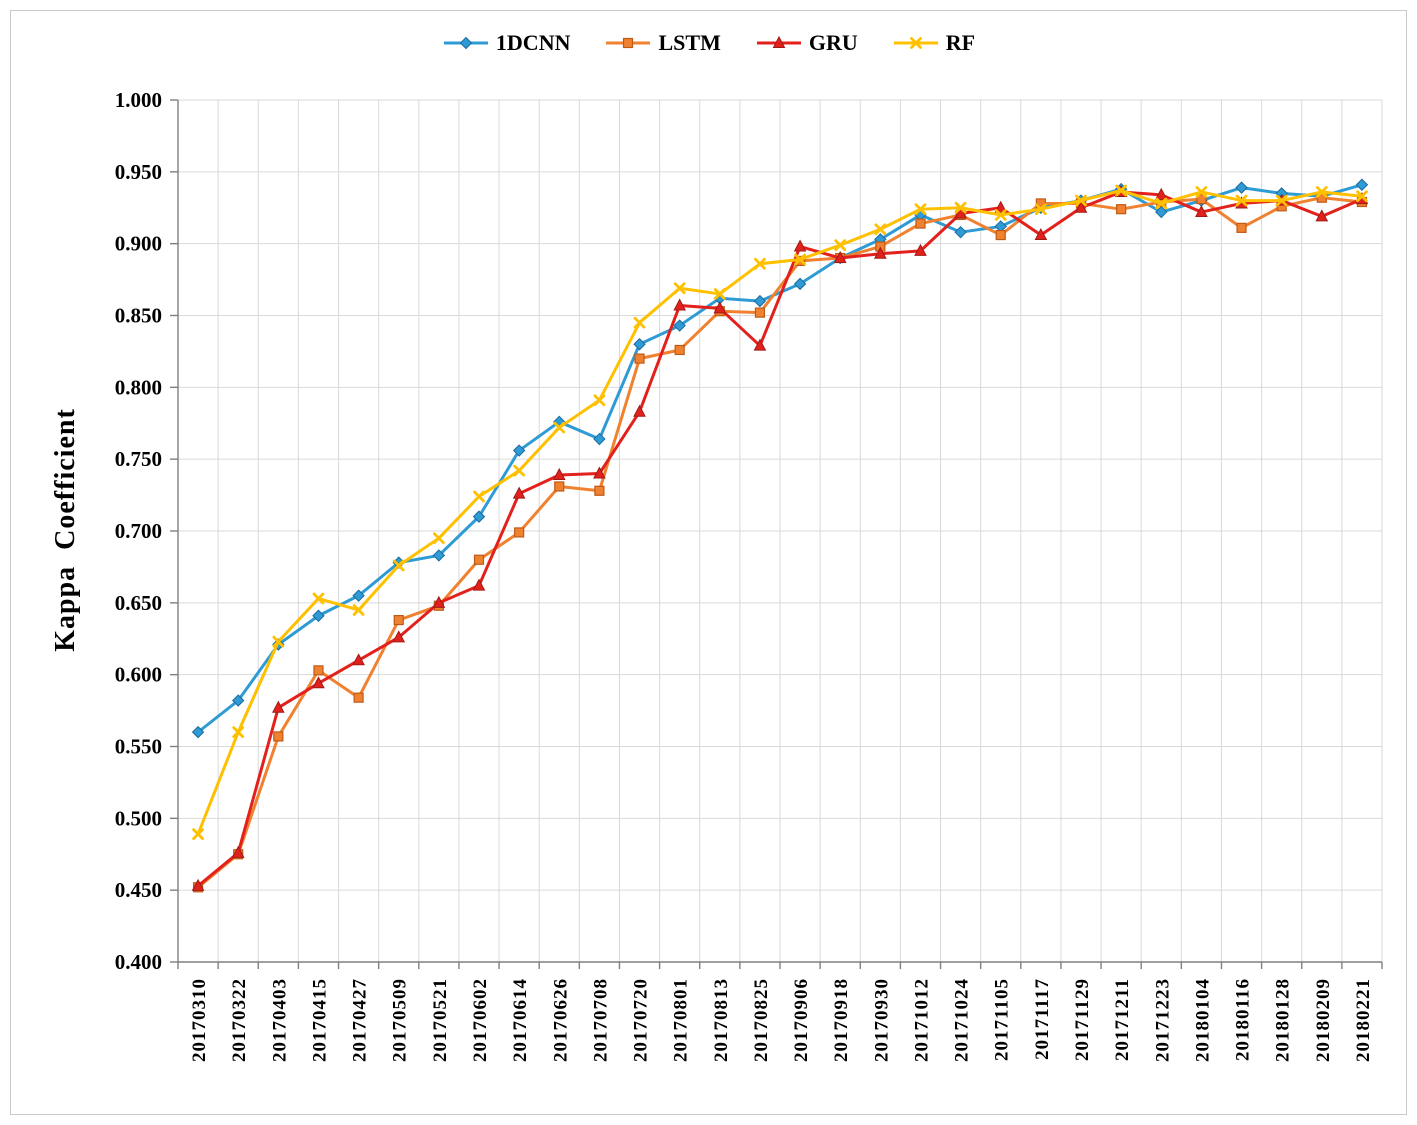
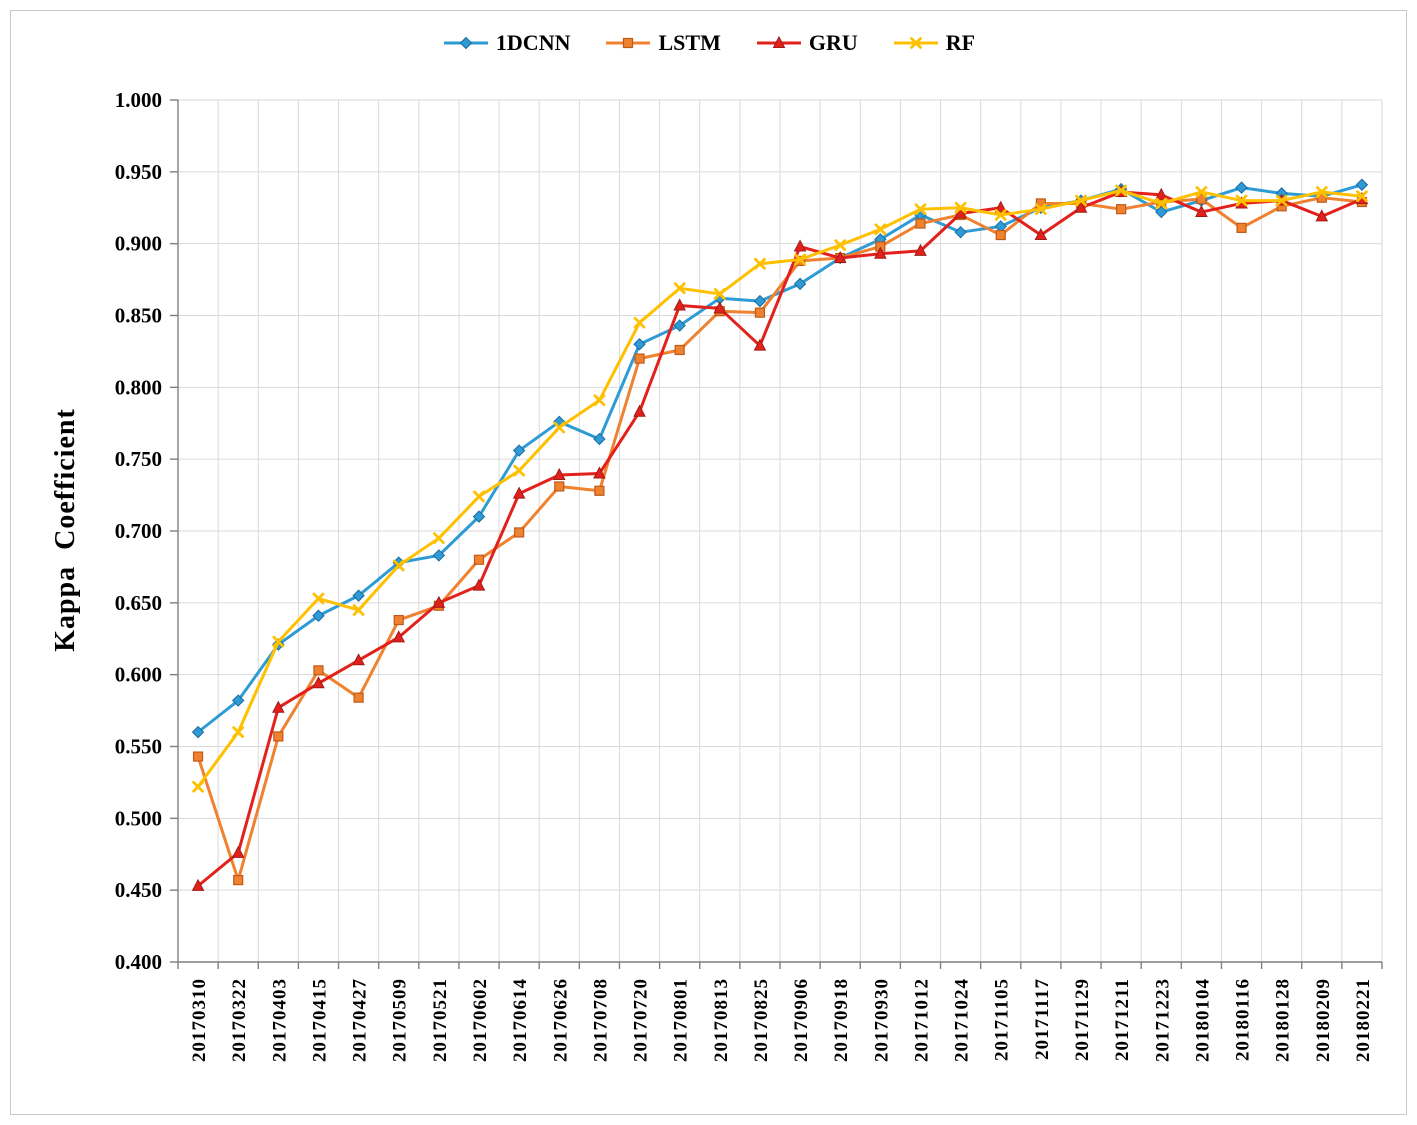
LSTM/20170310: 0.452 -> 0.543
RF/20170310: 0.489 -> 0.522
LSTM/20170322: 0.475 -> 0.457
